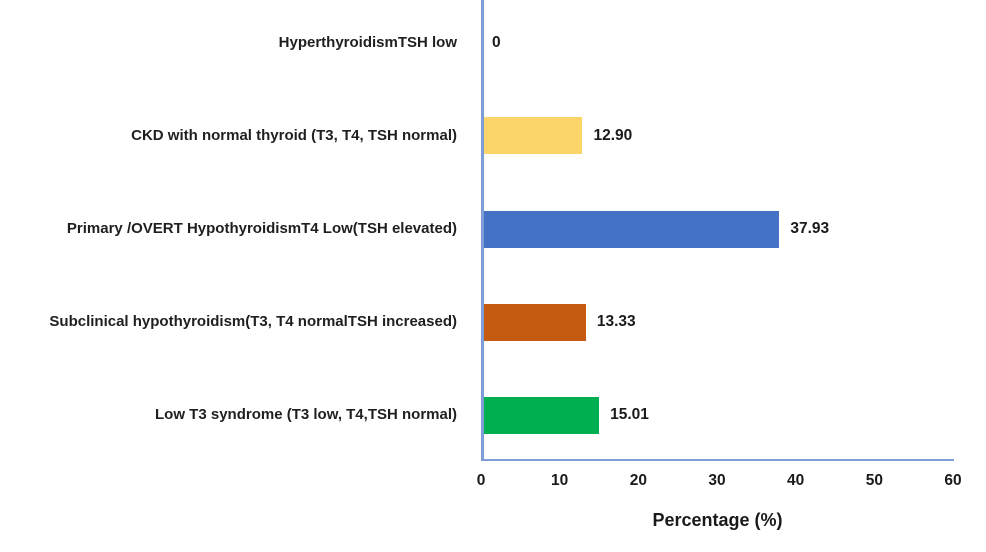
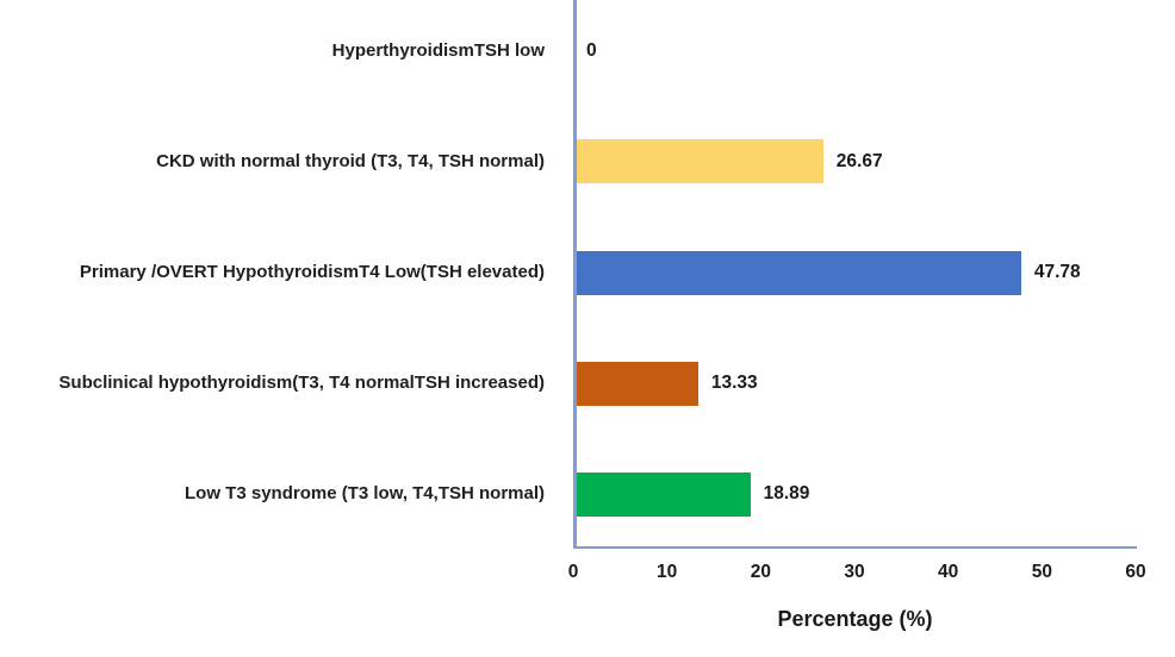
CKD with normal thyroid (T3, T4, TSH normal): 12.90 -> 26.67
Primary /OVERT HypothyroidismT4 Low(TSH elevated): 37.93 -> 47.78
Low T3 syndrome (T3 low, T4,TSH normal): 15.01 -> 18.89
